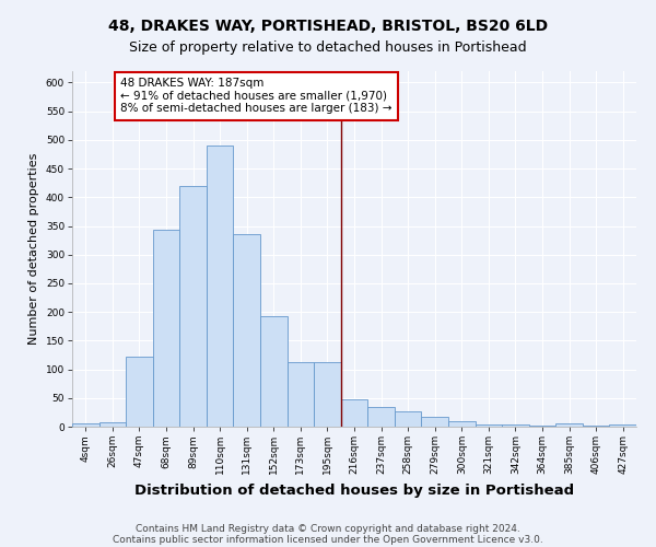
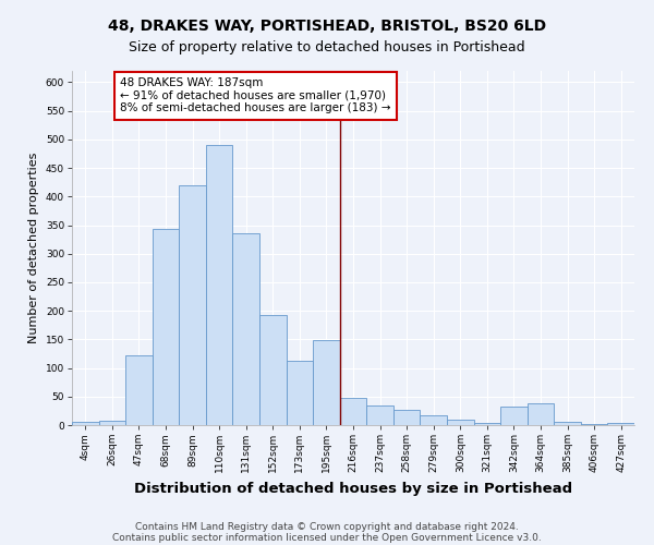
195sqm: 113 -> 148
342sqm: 3 -> 32
364sqm: 1 -> 38
